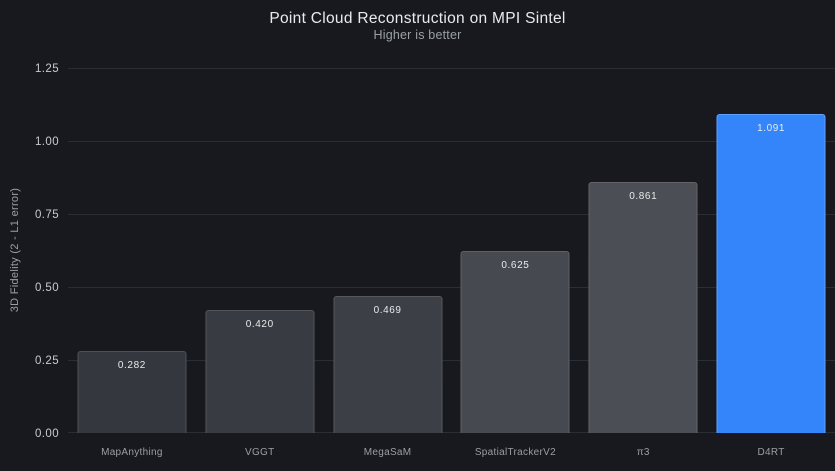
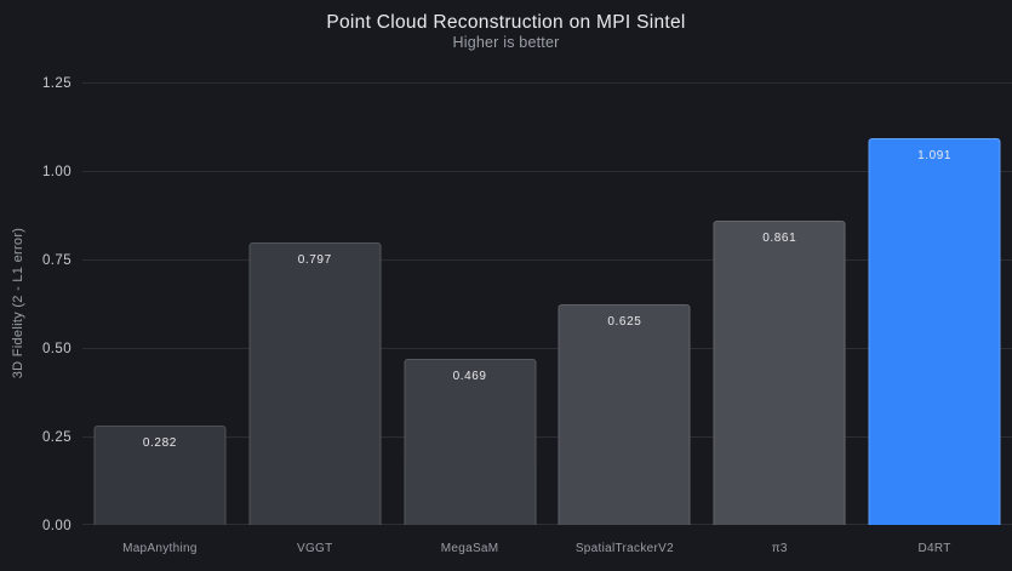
VGGT: 0.420 -> 0.797
